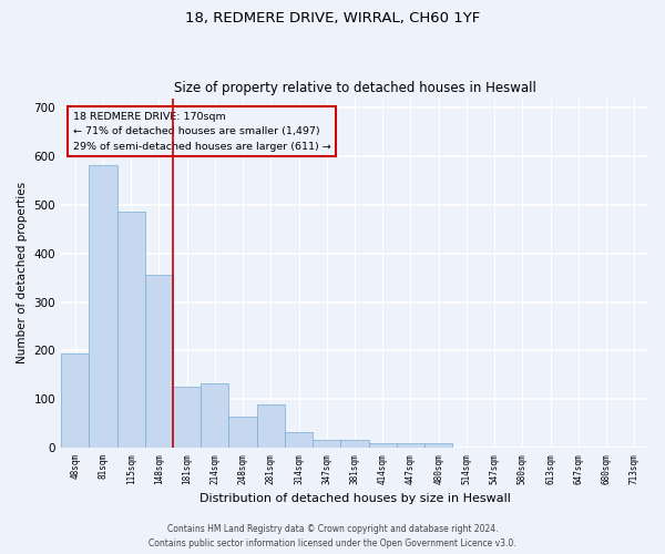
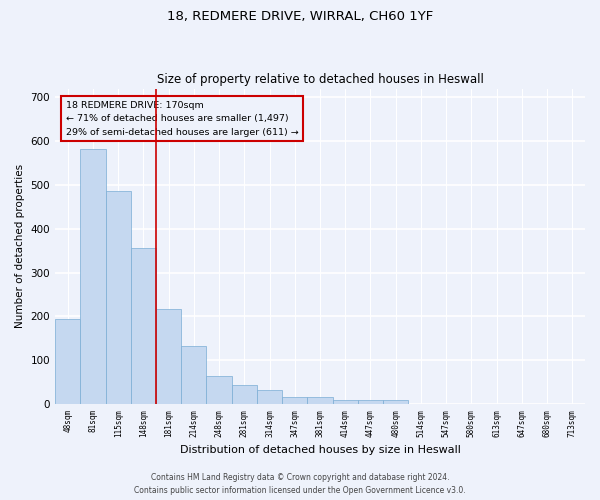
181sqm: 125 -> 216
281sqm: 90 -> 44
